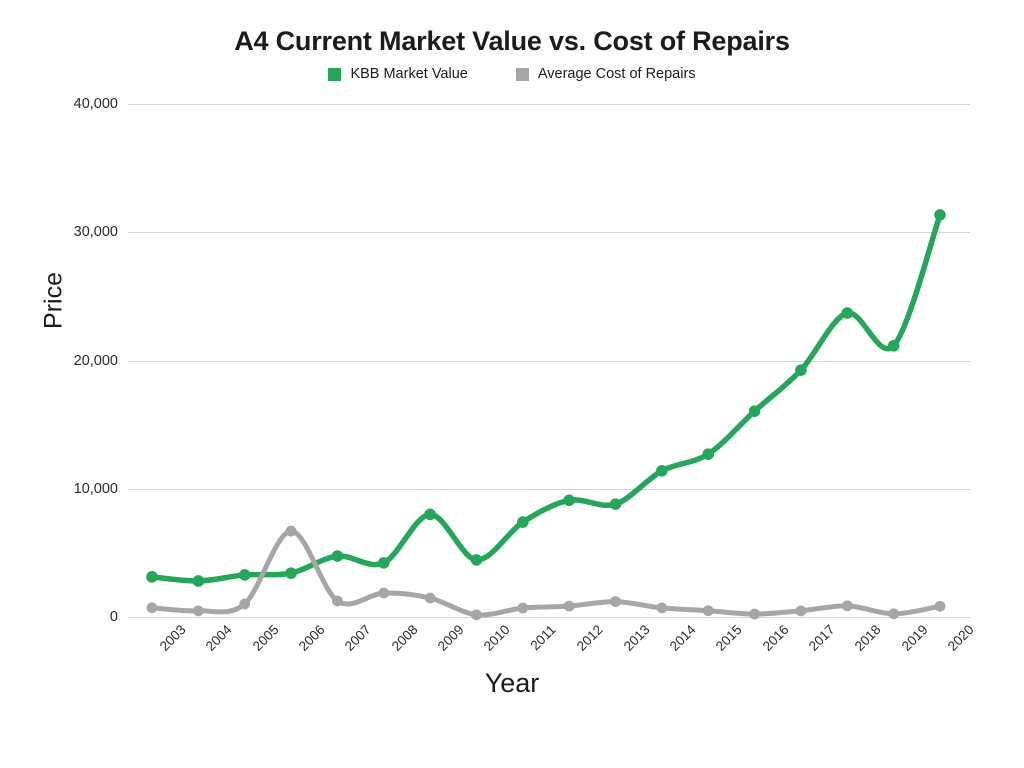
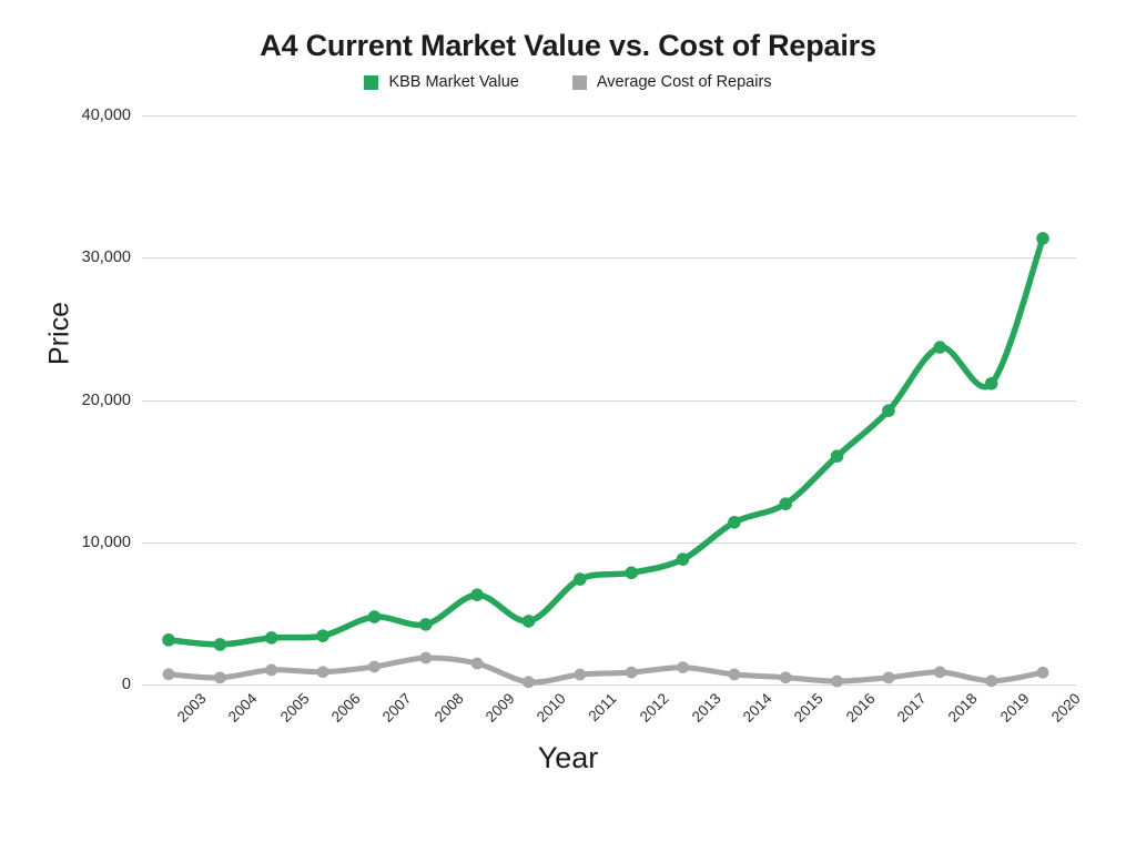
Average Cost of Repairs/2006: 6700 -> 900
KBB Market Value/2009: 8000 -> 6300
KBB Market Value/2012: 9100 -> 7800
